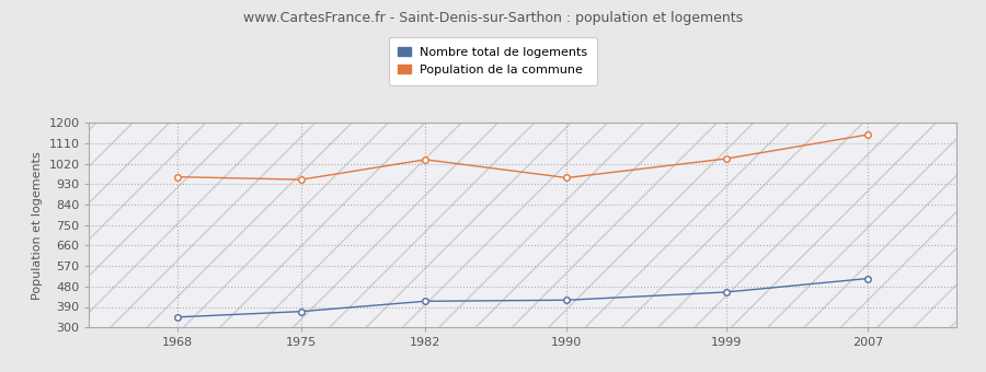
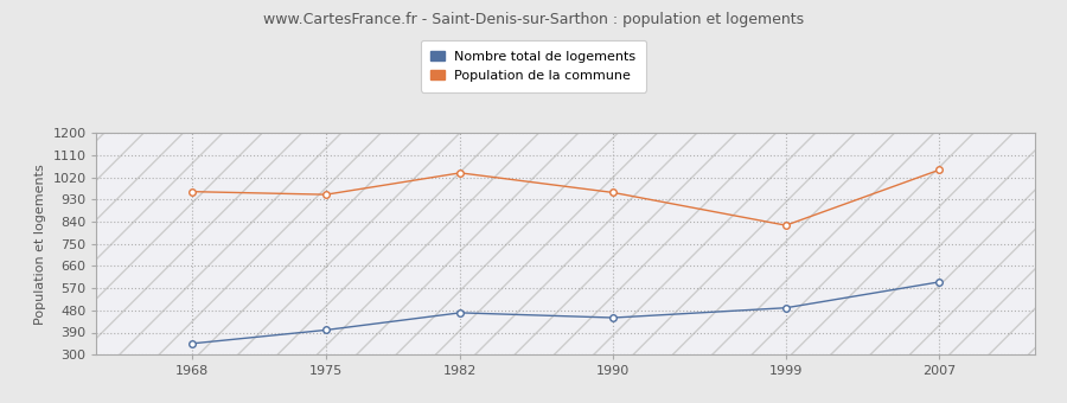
Nombre total de logements/1975: 370 -> 400
Nombre total de logements/1982: 415 -> 470
Nombre total de logements/1990: 420 -> 450
Nombre total de logements/1999: 455 -> 490
Population de la commune/1999: 1042 -> 825
Nombre total de logements/2007: 515 -> 595
Population de la commune/2007: 1148 -> 1050
